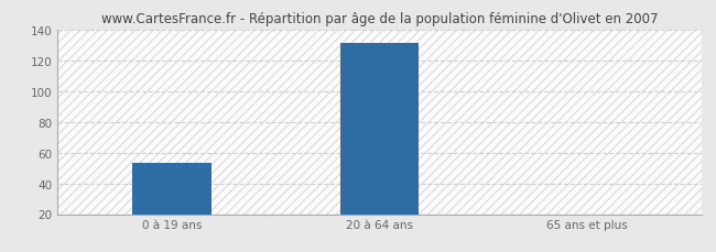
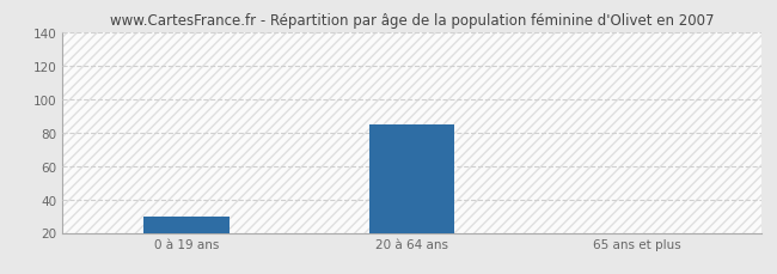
0 à 19 ans: 53 -> 30
20 à 64 ans: 131 -> 85
